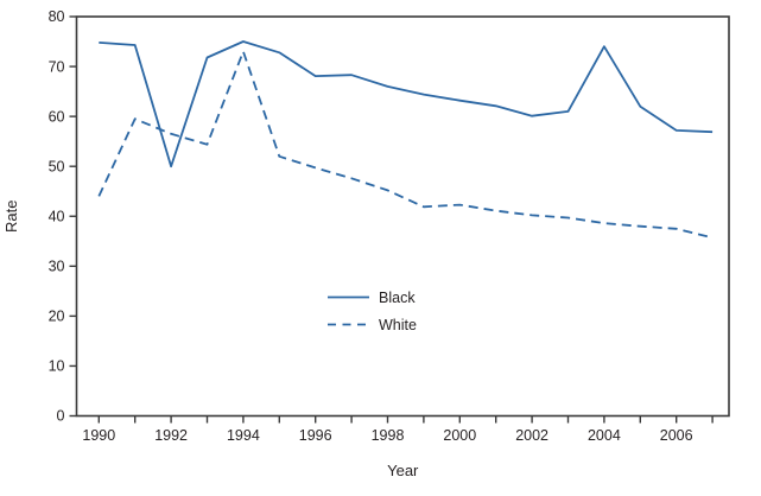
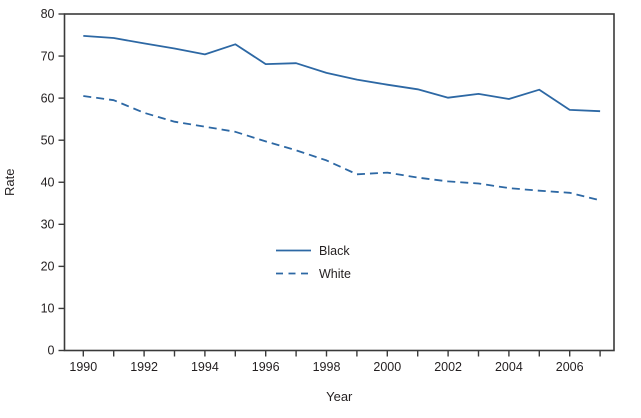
White/1990: 44 -> 60
Black/1992: 50 -> 73
Black/1994: 75 -> 70
White/1994: 73 -> 53
Black/2004: 74 -> 60
